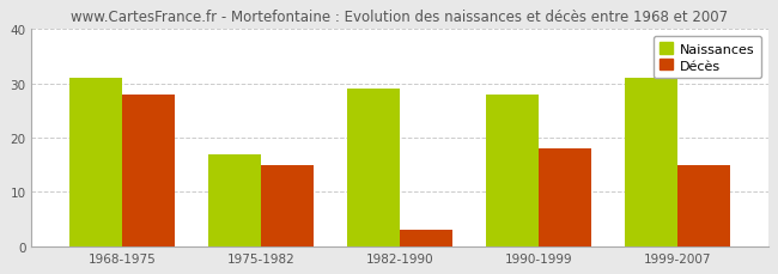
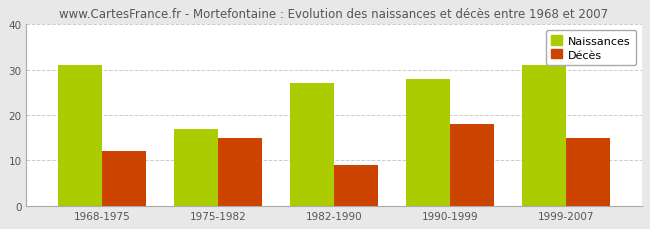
Décès/1968-1975: 28 -> 12
Naissances/1982-1990: 29 -> 27
Décès/1982-1990: 3 -> 9
